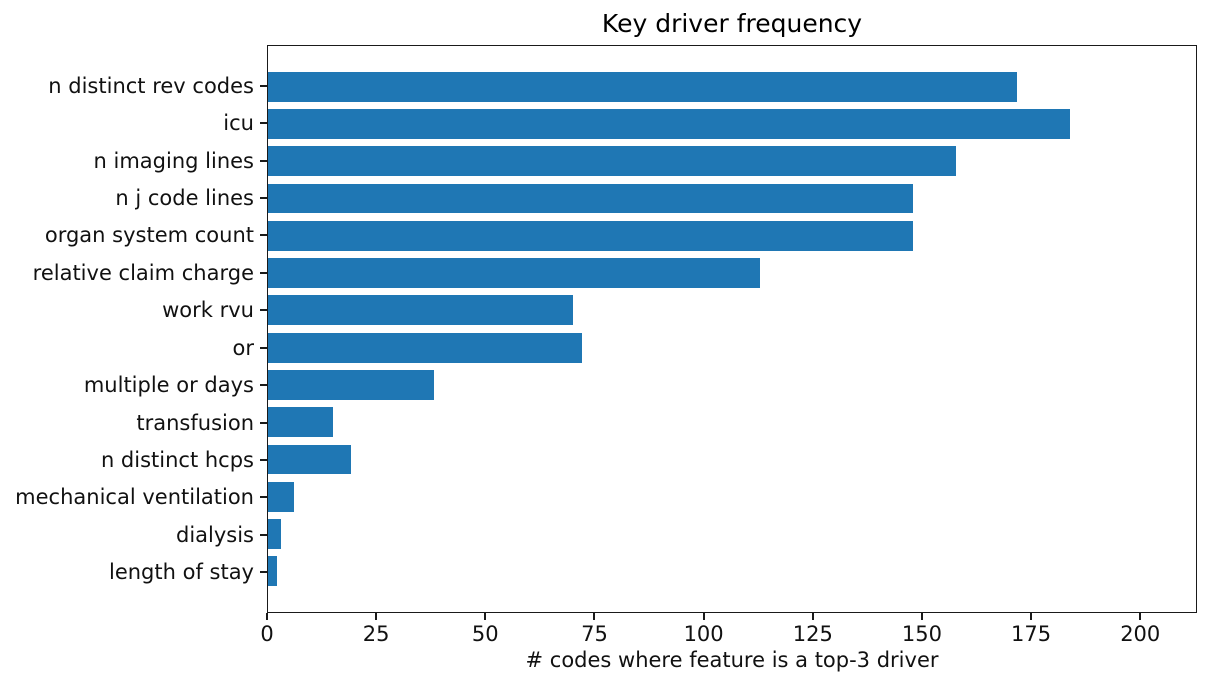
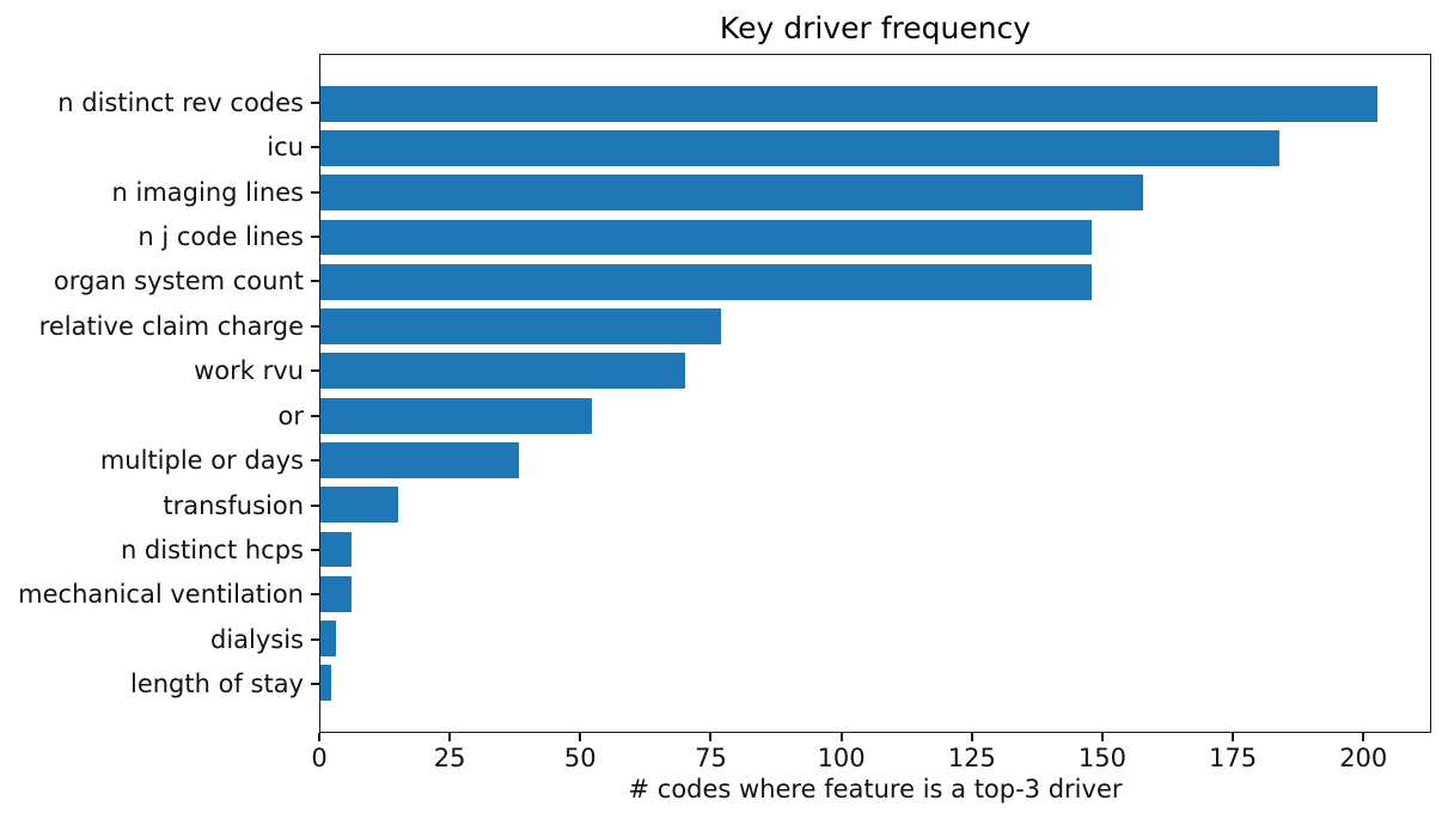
n distinct rev codes: 172 -> 203
relative claim charge: 113 -> 77
or: 72 -> 52
n distinct hcps: 19 -> 6
